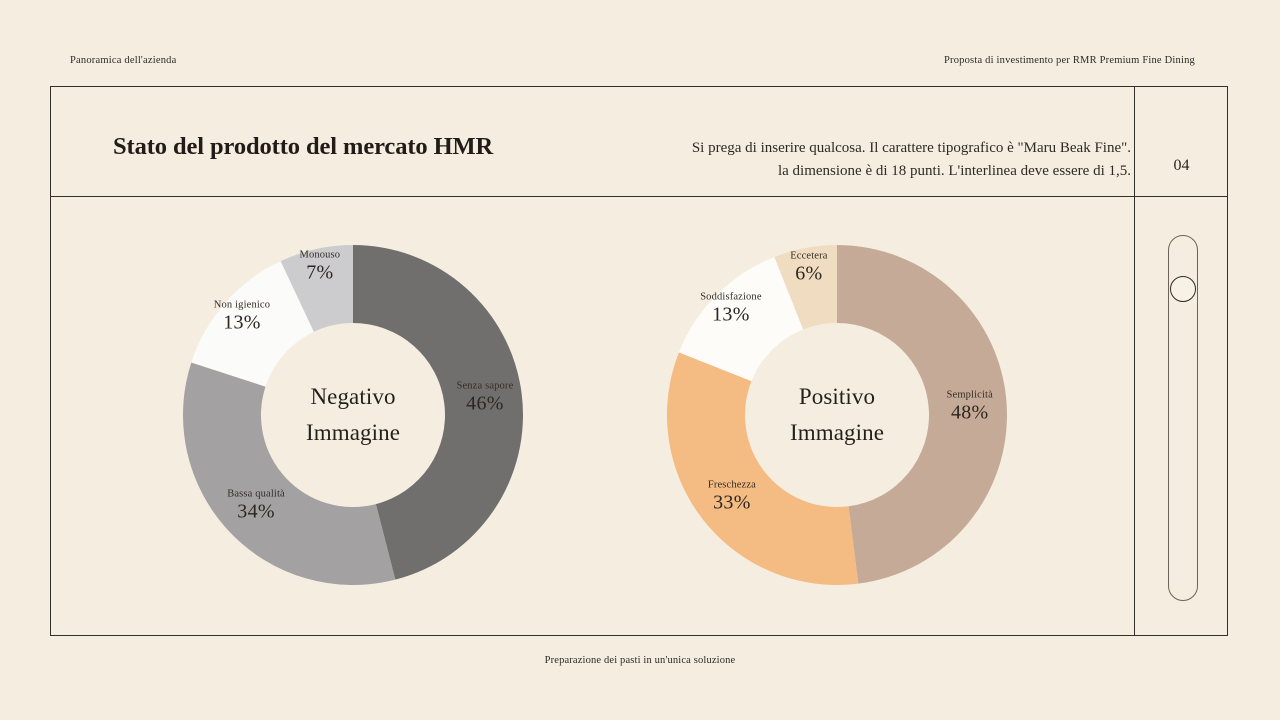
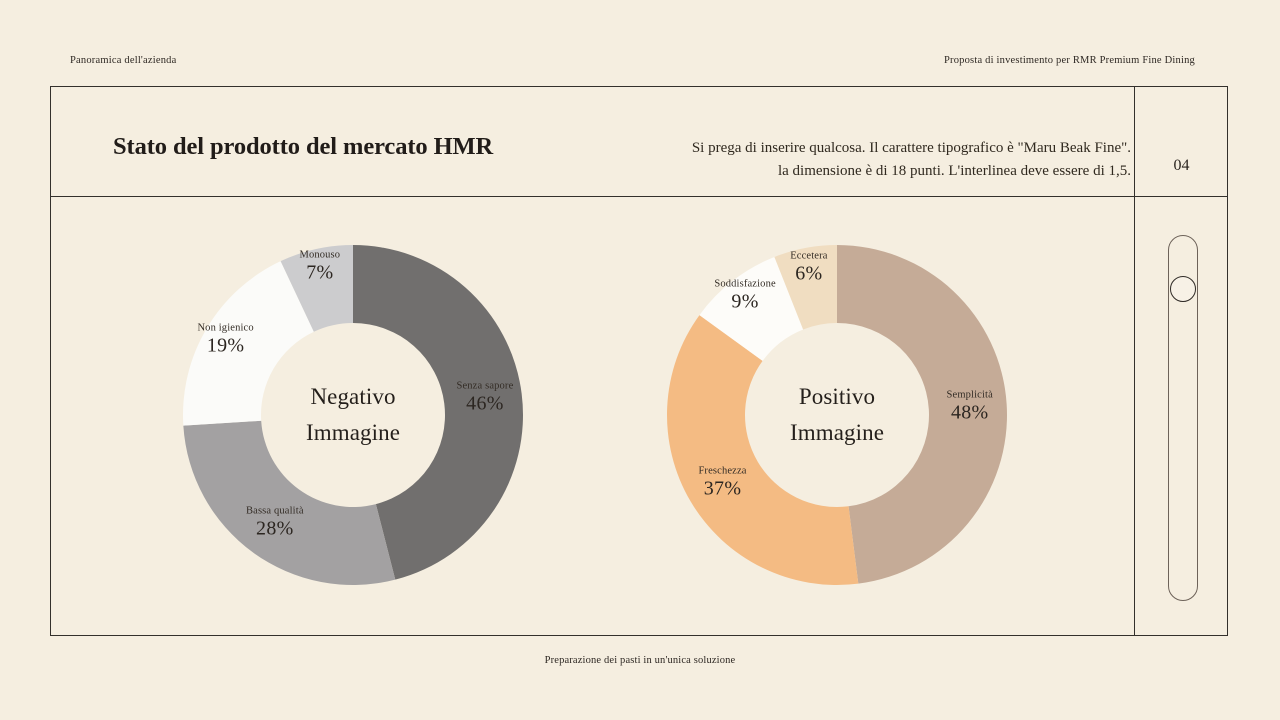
Negativo Immagine/Bassa qualità: 34% -> 28%
Negativo Immagine/Non igienico: 13% -> 19%
Positivo Immagine/Freschezza: 33% -> 37%
Positivo Immagine/Soddisfazione: 13% -> 9%
